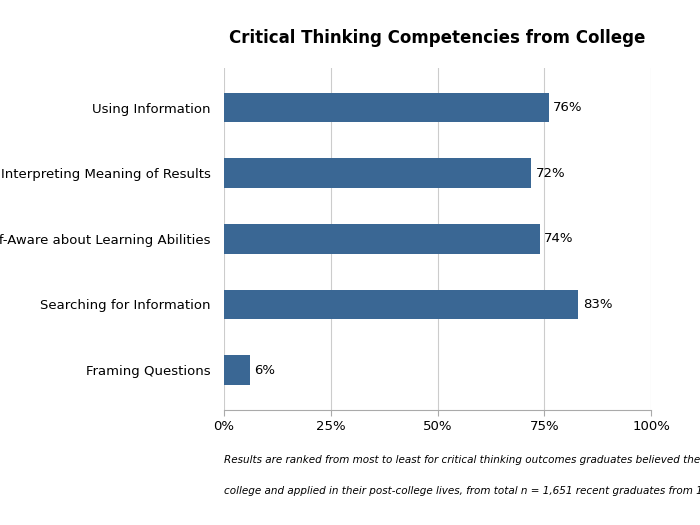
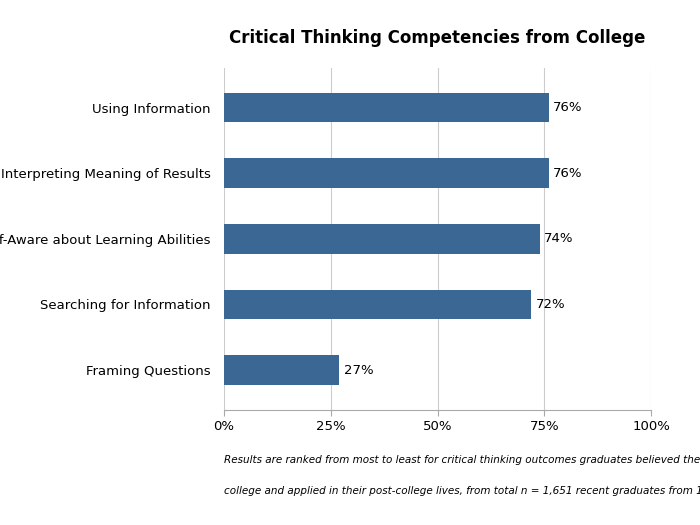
Interpreting Meaning of Results: 72% -> 76%
Searching for Information: 83% -> 72%
Framing Questions: 6% -> 27%
